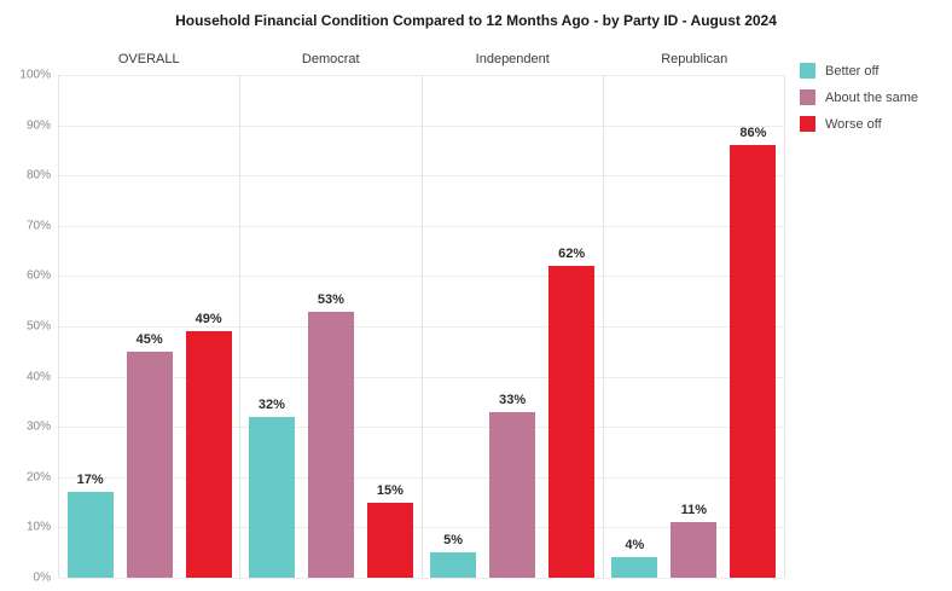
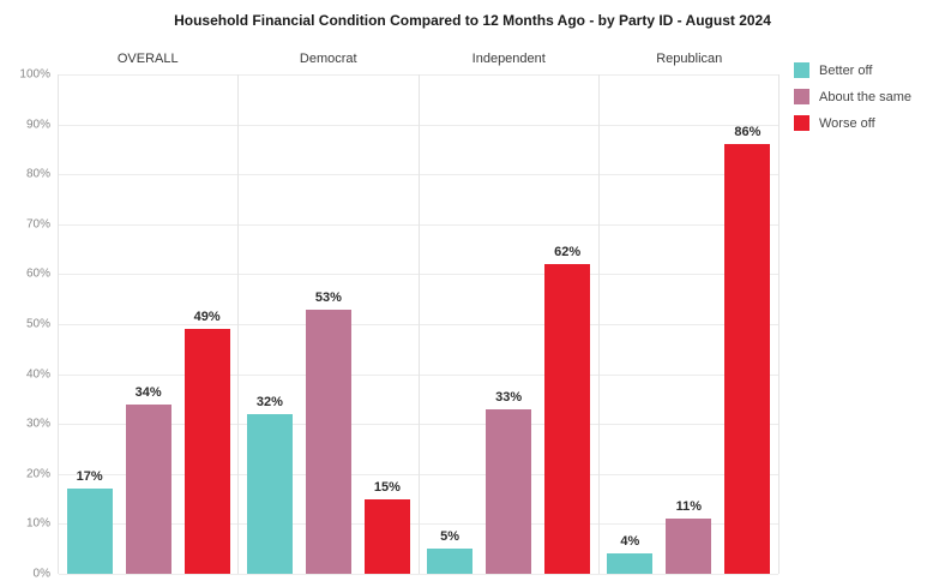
About the same/OVERALL: 45% -> 34%
